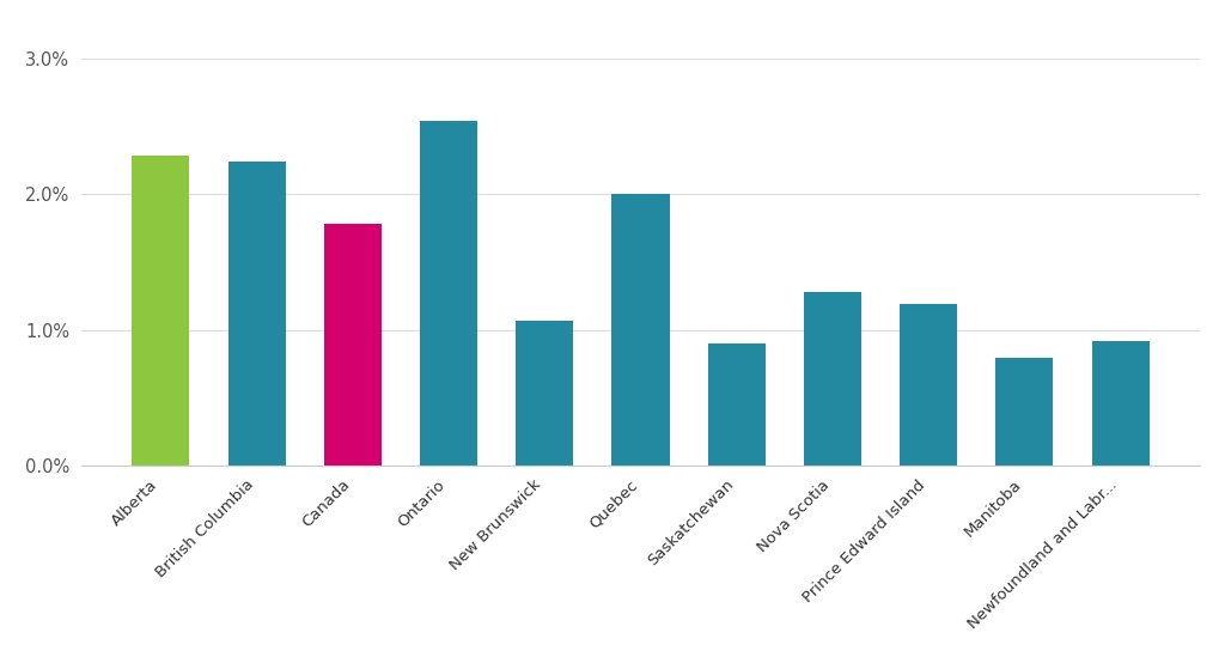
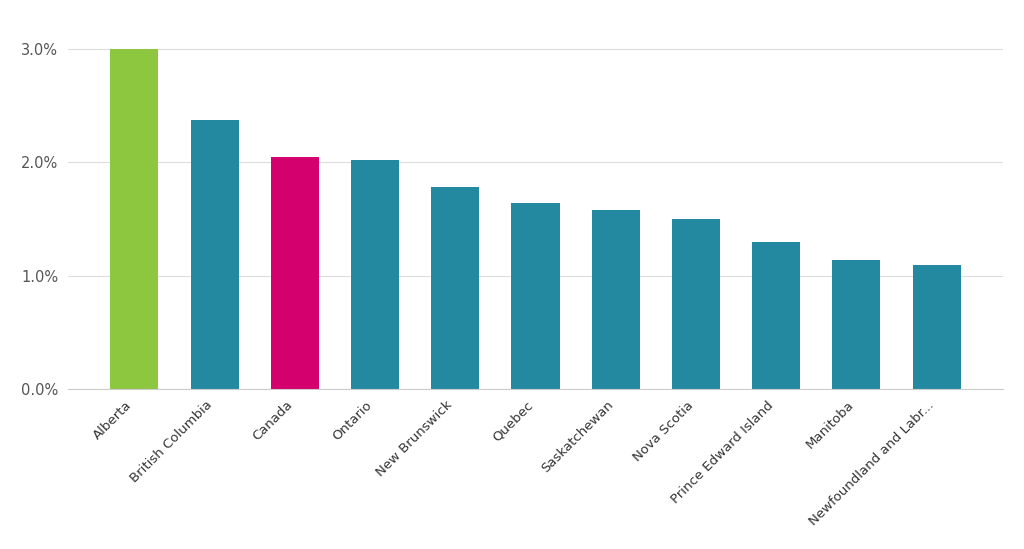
Alberta: 2.29% -> 3.00%
British Columbia: 2.24% -> 2.37%
Canada: 1.78% -> 2.05%
Ontario: 2.54% -> 2.02%
New Brunswick: 1.07% -> 1.78%
Quebec: 2.00% -> 1.64%
Saskatchewan: 0.90% -> 1.58%
Nova Scotia: 1.28% -> 1.50%
Prince Edward Island: 1.19% -> 1.30%
Manitoba: 0.79% -> 1.14%
Newfoundland and Labr...: 0.92% -> 1.09%
